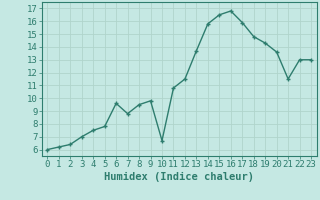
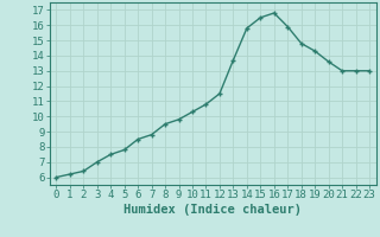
6: 9.6 -> 8.5
10: 6.7 -> 10.3
21: 11.5 -> 13.0
